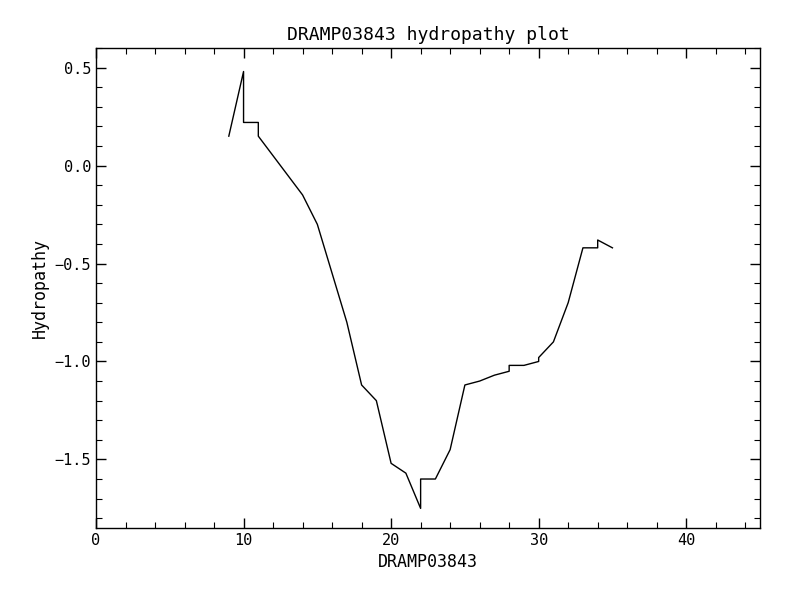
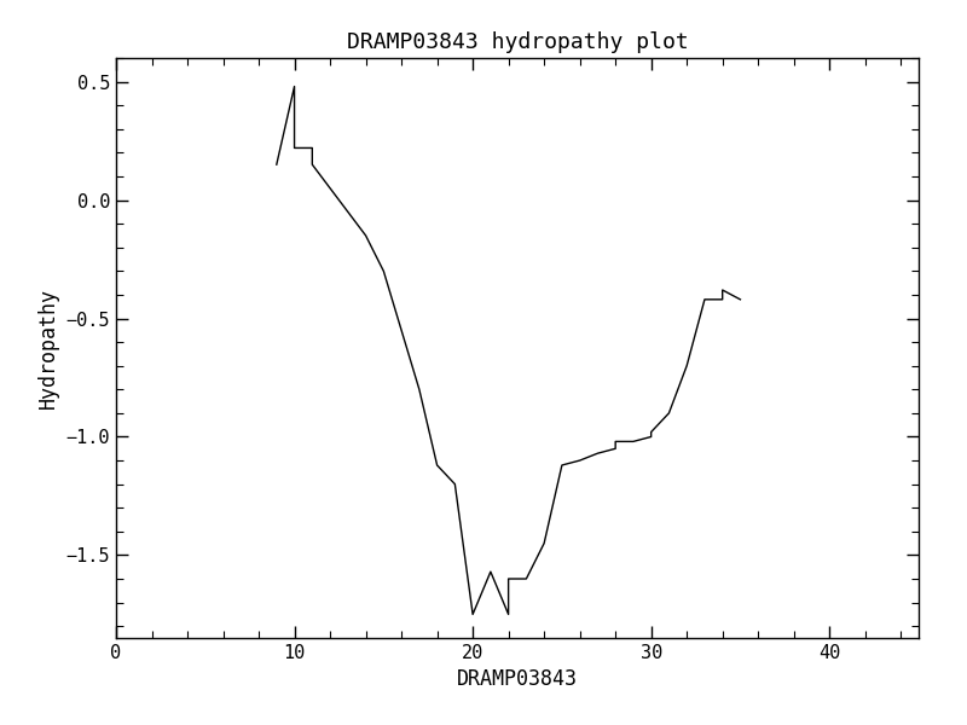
20: -1.52 -> -1.75
